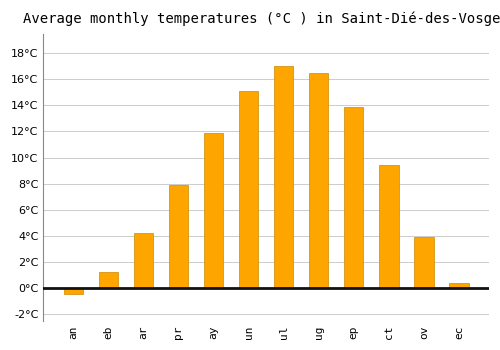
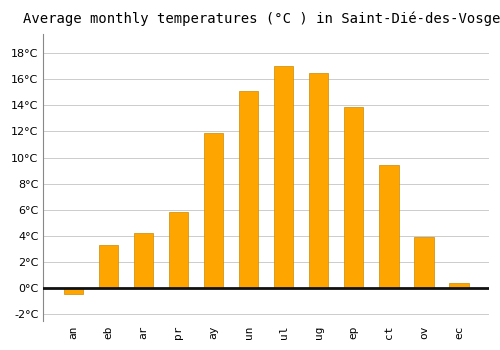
eb: 1.2°C -> 3.3°C
pr: 7.9°C -> 5.8°C
